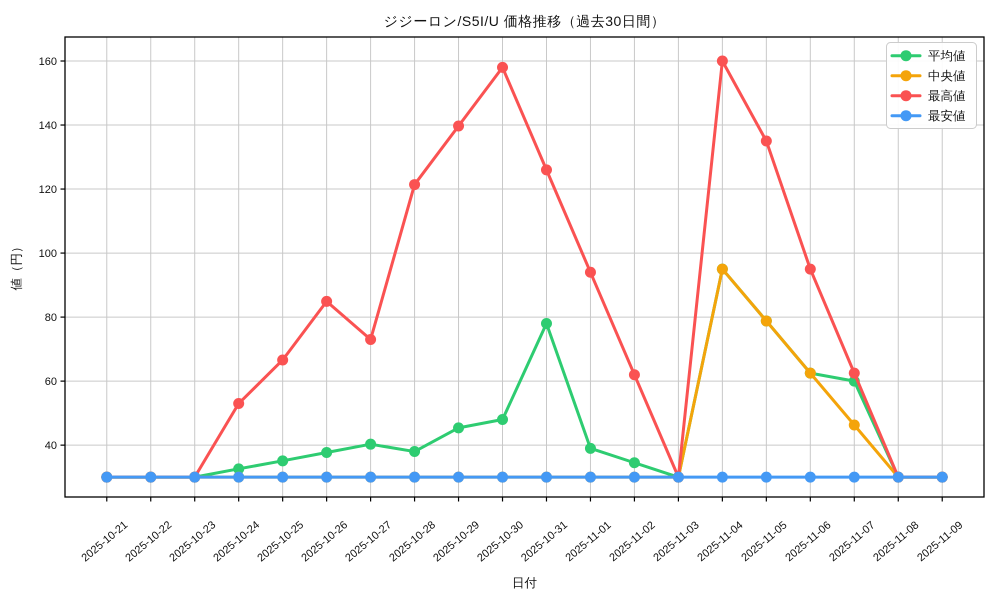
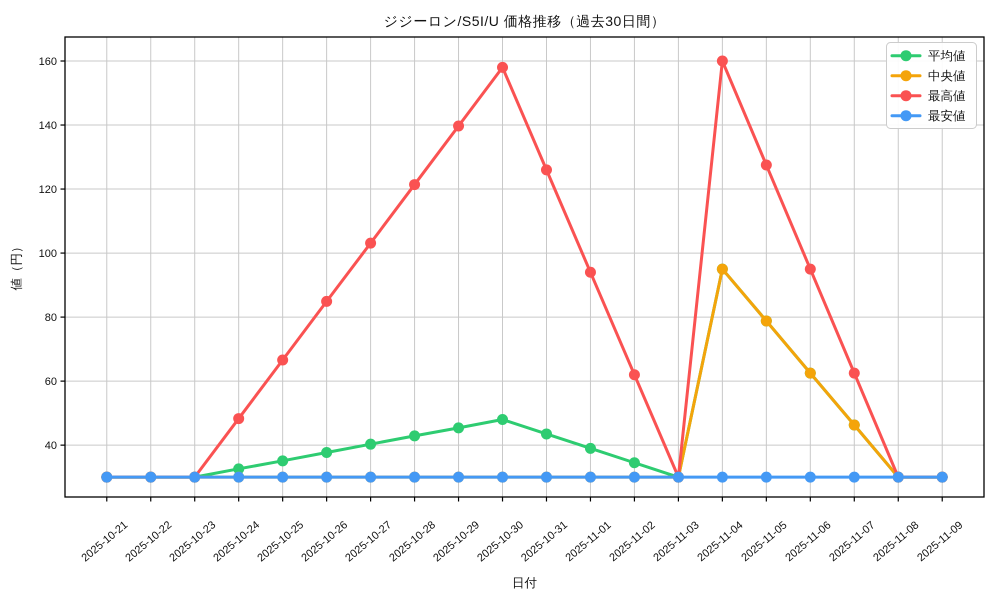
最高値/2025-10-24: 53 -> 48
最高値/2025-10-27: 73 -> 103
平均値/2025-10-28: 38 -> 43
平均値/2025-10-31: 78 -> 44
最高値/2025-11-05: 135 -> 128
平均値/2025-11-07: 60 -> 46
